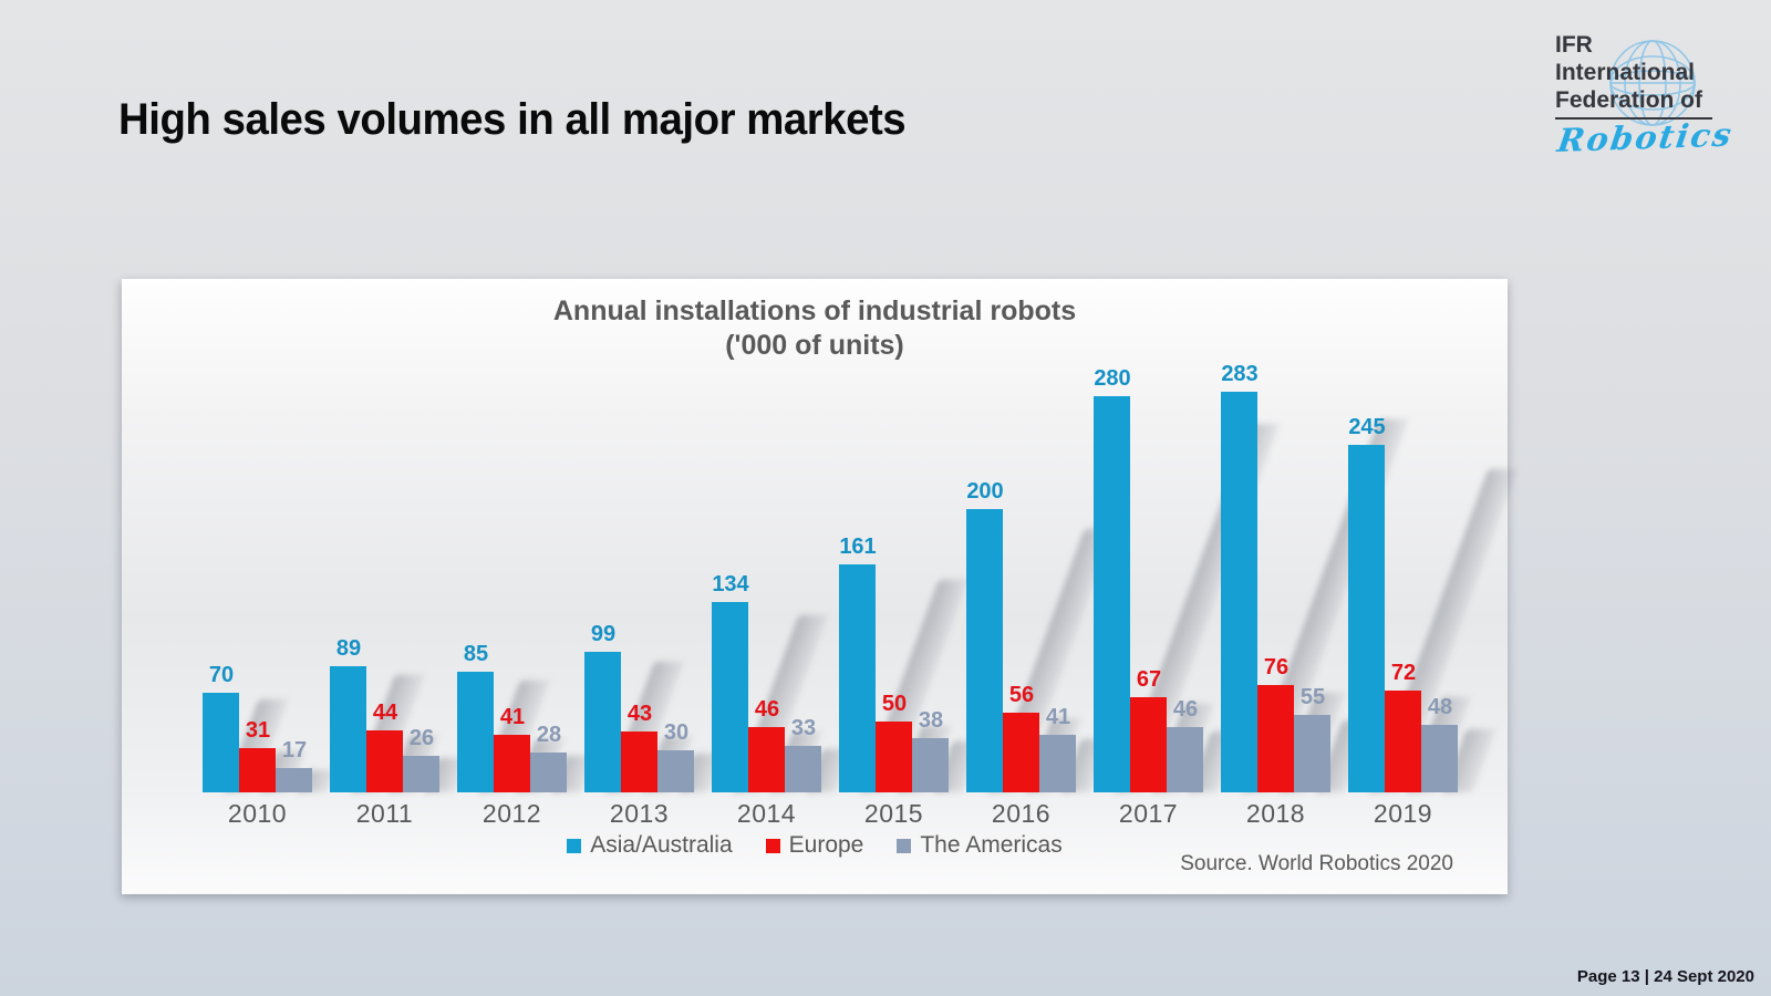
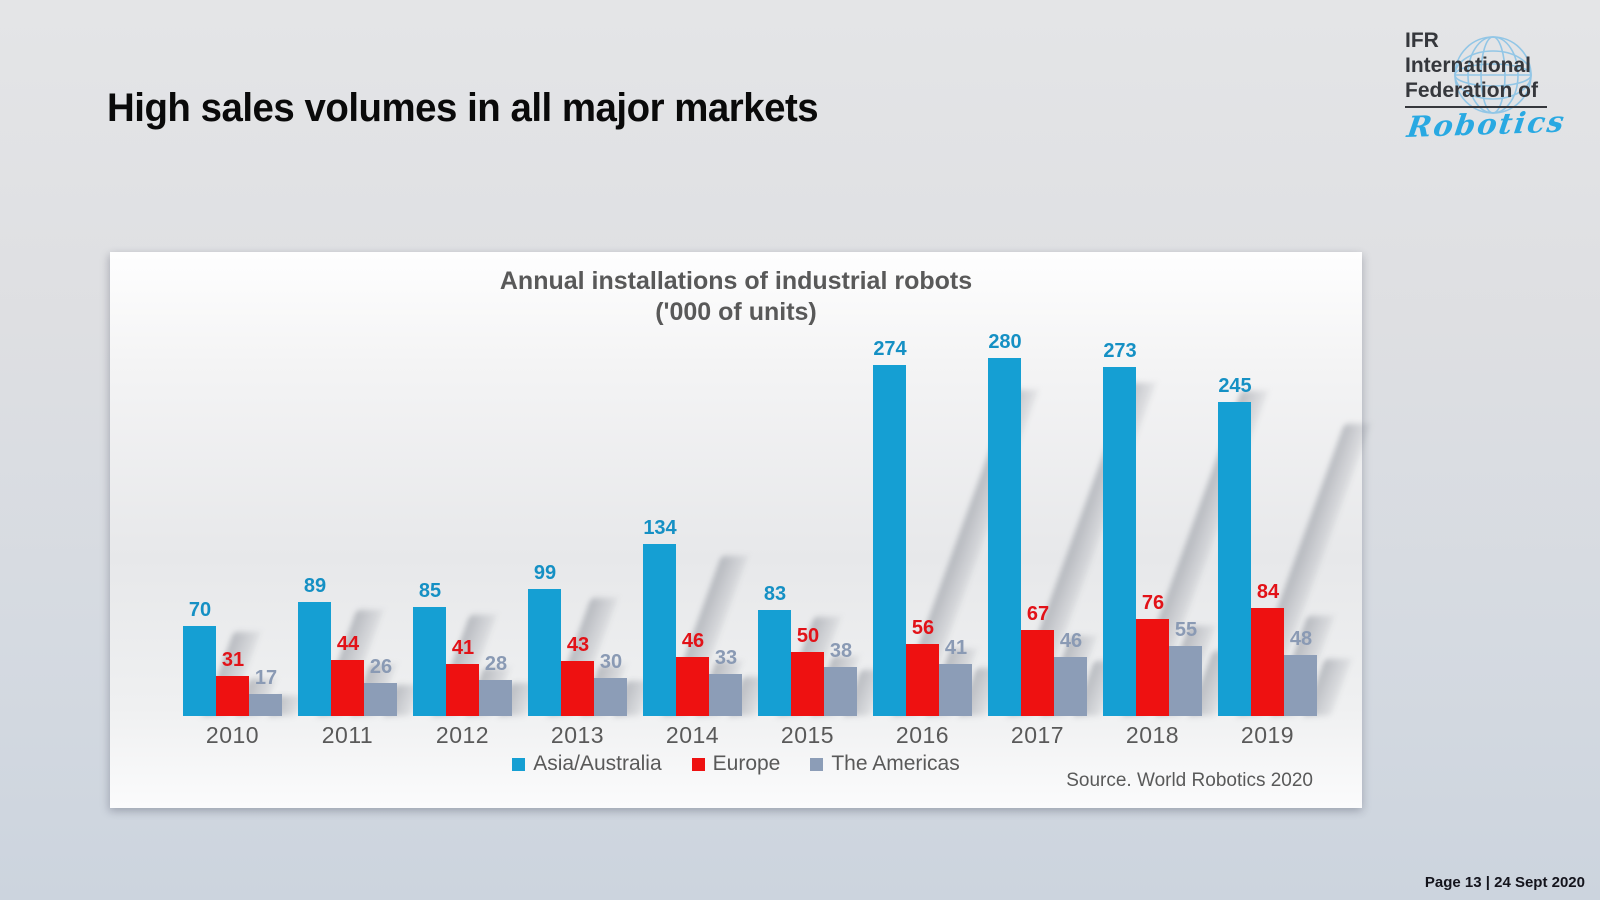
Asia/Australia/2015: 161 -> 83
Asia/Australia/2016: 200 -> 274
Asia/Australia/2018: 283 -> 273
Europe/2019: 72 -> 84
